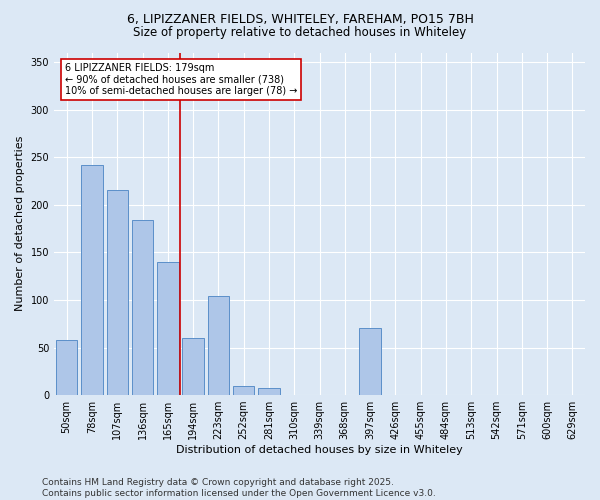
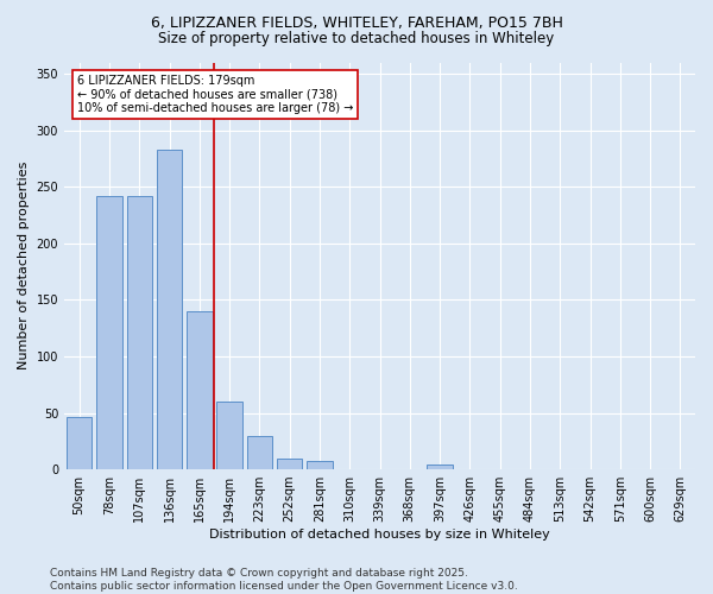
50sqm: 58 -> 46
107sqm: 216 -> 242
136sqm: 184 -> 283
223sqm: 104 -> 30
397sqm: 70 -> 4
